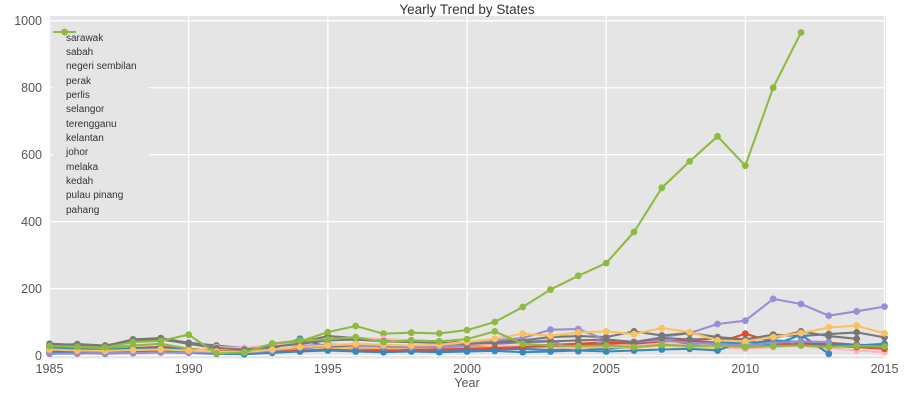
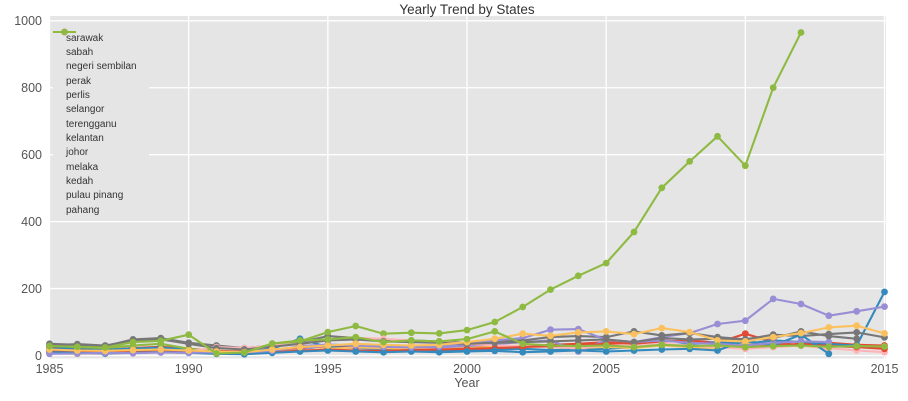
sabah/2015: 40 -> 190
